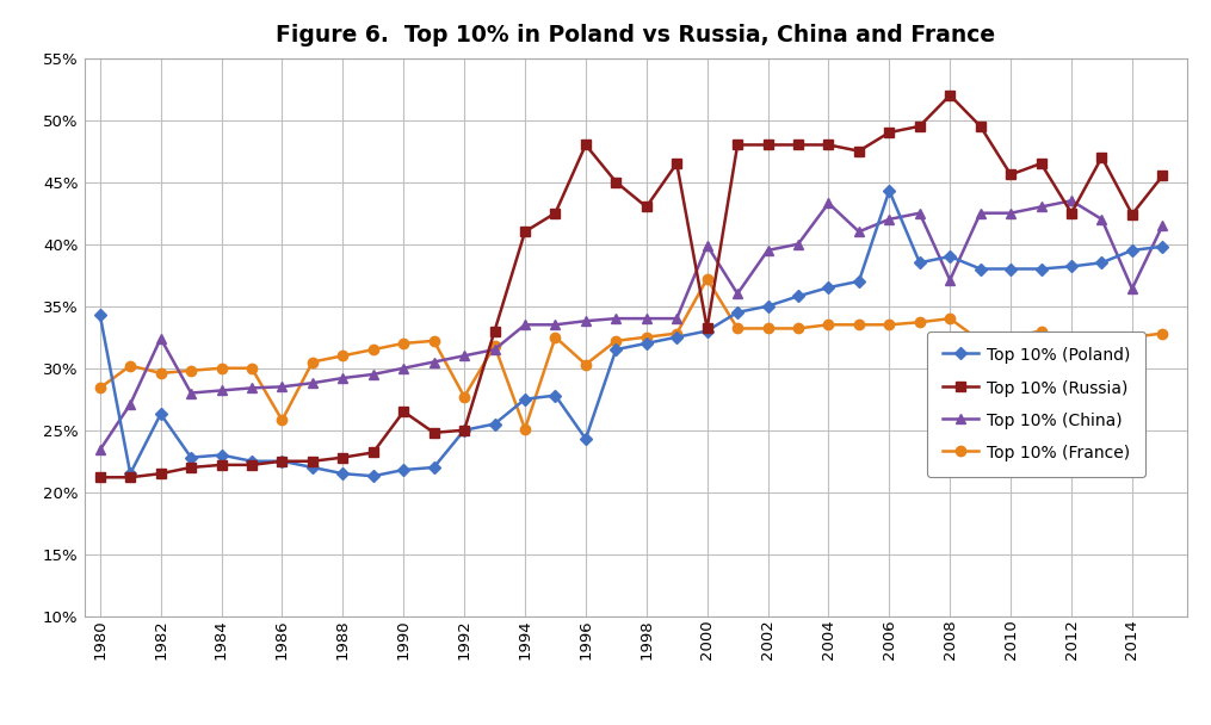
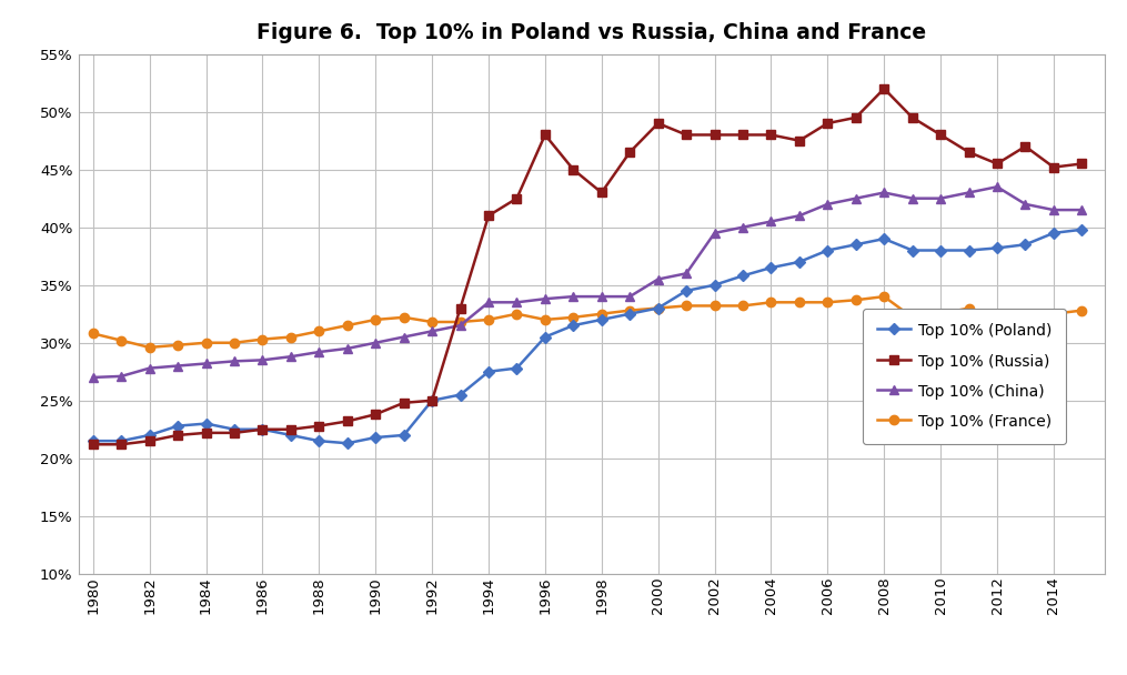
Top 10% (Poland)/1980: 34.3% -> 21.5%
Top 10% (China)/1980: 23.4% -> 27.0%
Top 10% (France)/1980: 28.4% -> 30.8%
Top 10% (Poland)/1982: 26.3% -> 22.0%
Top 10% (China)/1982: 32.4% -> 27.8%
Top 10% (France)/1986: 25.8% -> 30.3%
Top 10% (Russia)/1990: 26.5% -> 23.8%
Top 10% (France)/1992: 27.7% -> 31.8%
Top 10% (France)/1994: 25.1% -> 32.0%
Top 10% (Poland)/1996: 24.3% -> 30.5%
Top 10% (France)/1996: 30.3% -> 32.0%
Top 10% (Russia)/2000: 33.2% -> 49.0%
Top 10% (China)/2000: 39.9% -> 35.5%
Top 10% (France)/2000: 37.2% -> 33.0%
Top 10% (China)/2004: 43.3% -> 40.5%
Top 10% (Poland)/2006: 44.3% -> 38.0%
Top 10% (China)/2008: 37.1% -> 43.0%
Top 10% (Russia)/2010: 45.6% -> 48.0%
Top 10% (Russia)/2012: 42.5% -> 45.5%
Top 10% (Russia)/2014: 42.4% -> 45.2%
Top 10% (China)/2014: 36.4% -> 41.5%
